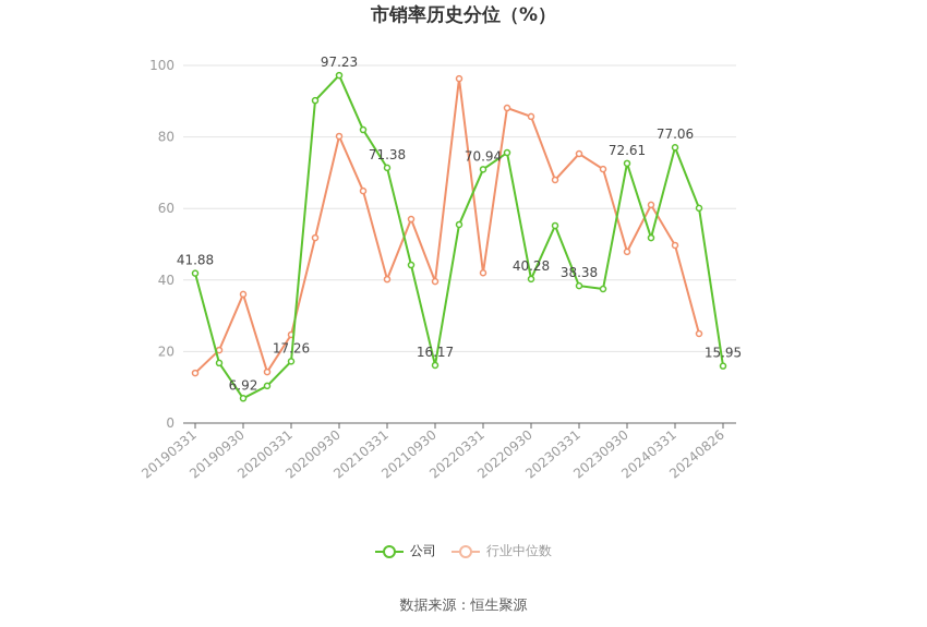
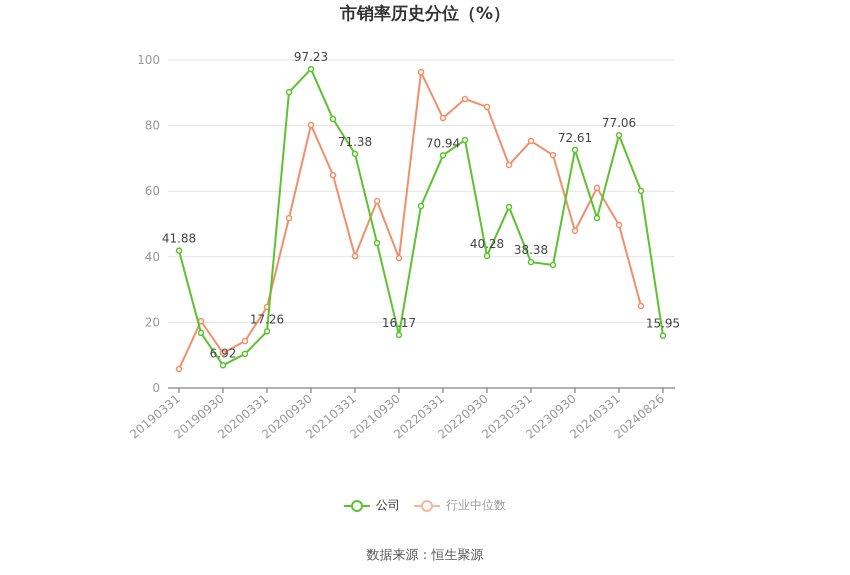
行业中位数/20190331: 14 -> 6
行业中位数/20190930: 36 -> 11
行业中位数/20220331: 42 -> 82
